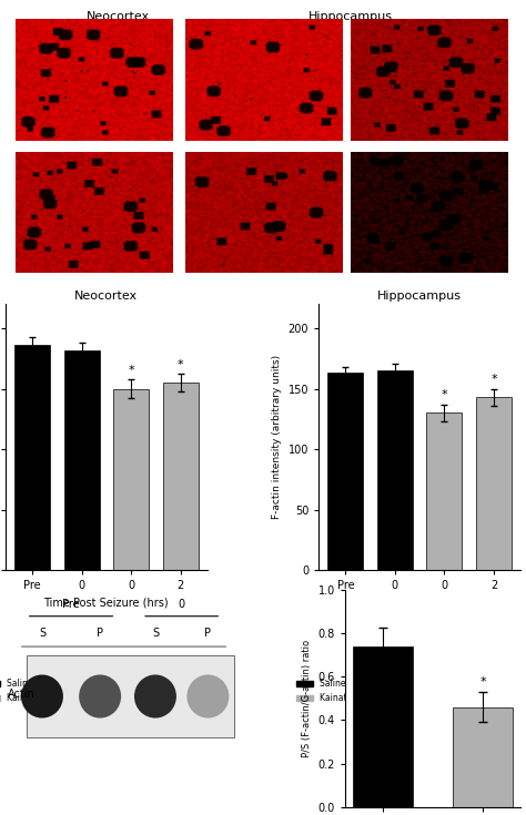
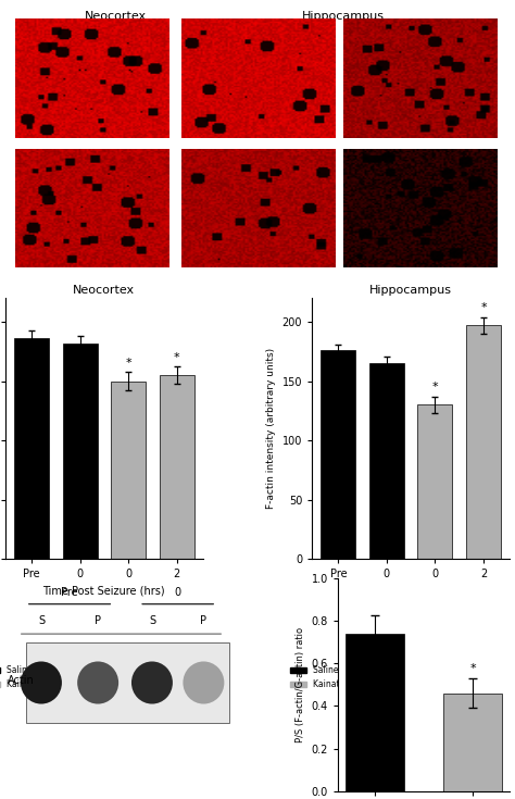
Hippocampus/Pre: 163 -> 176
Hippocampus/2: 143 -> 197
